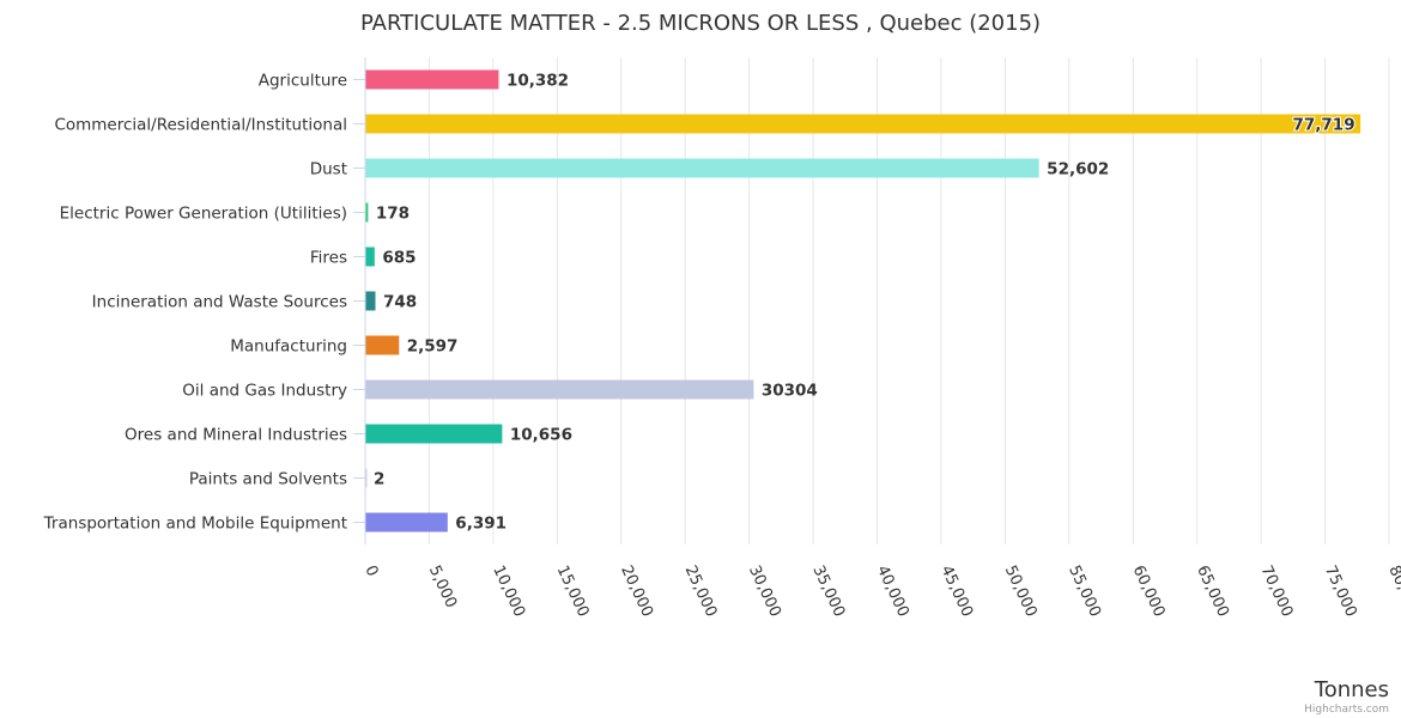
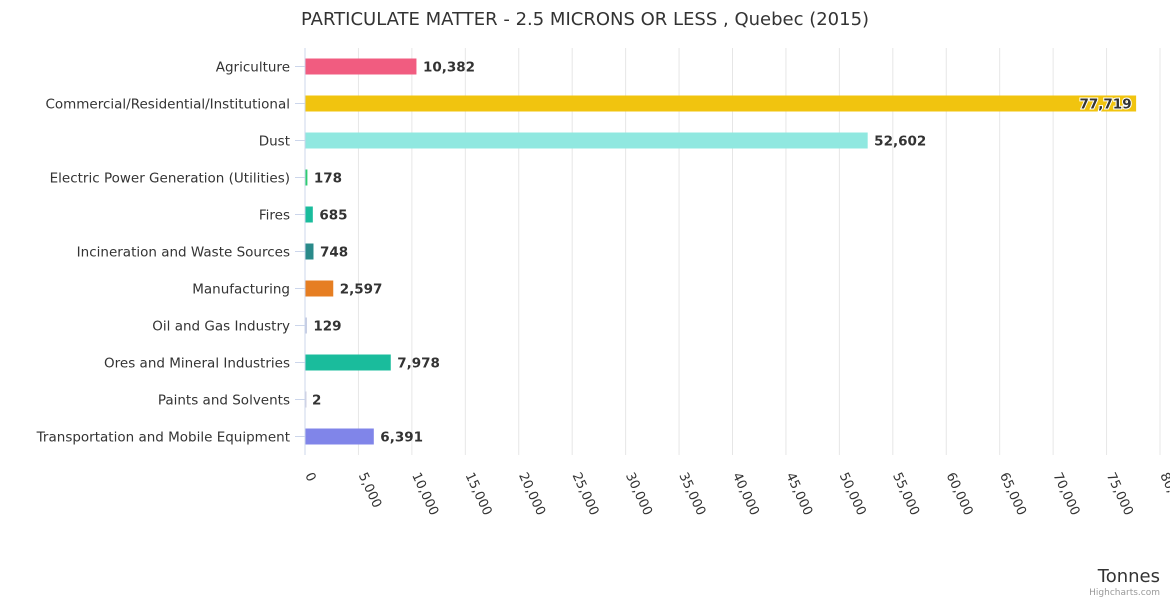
Oil and Gas Industry: 30304 -> 129
Ores and Mineral Industries: 10,656 -> 7,978
